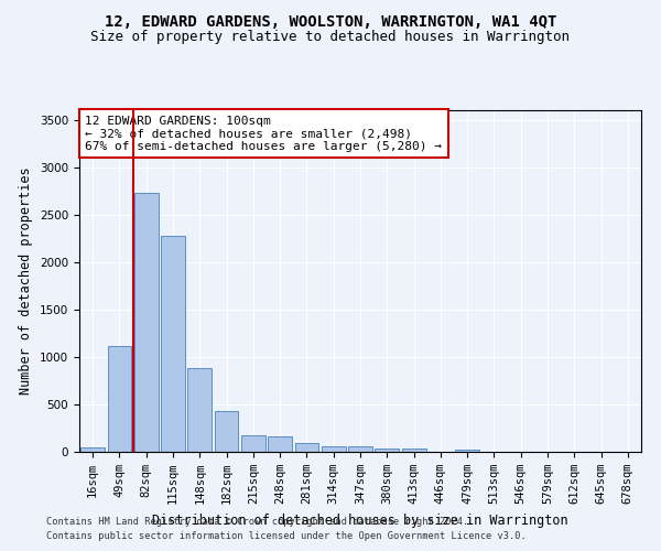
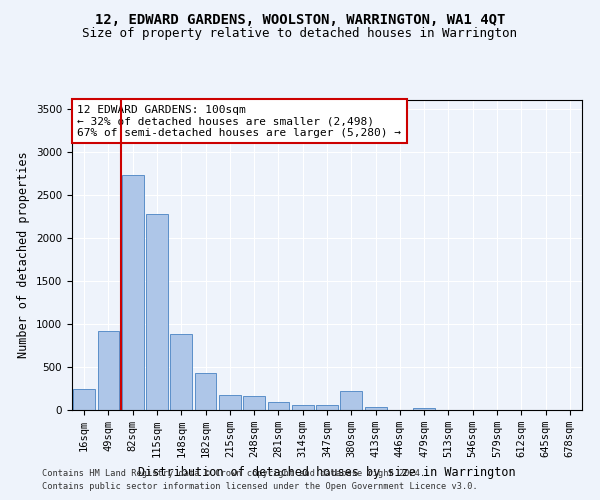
16sqm: 50 -> 240
49sqm: 1120 -> 920
380sqm: 40 -> 220
